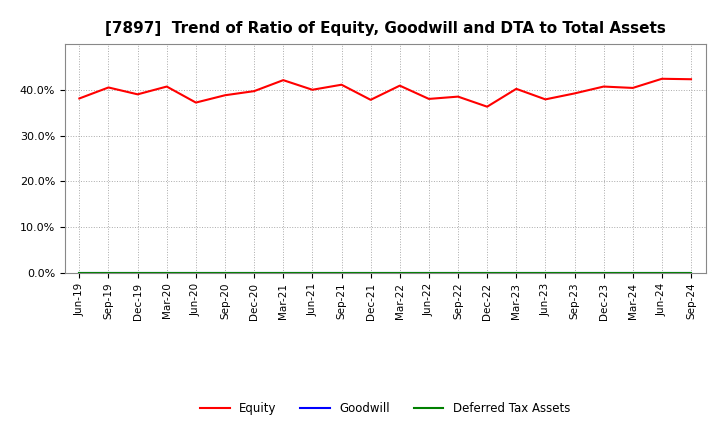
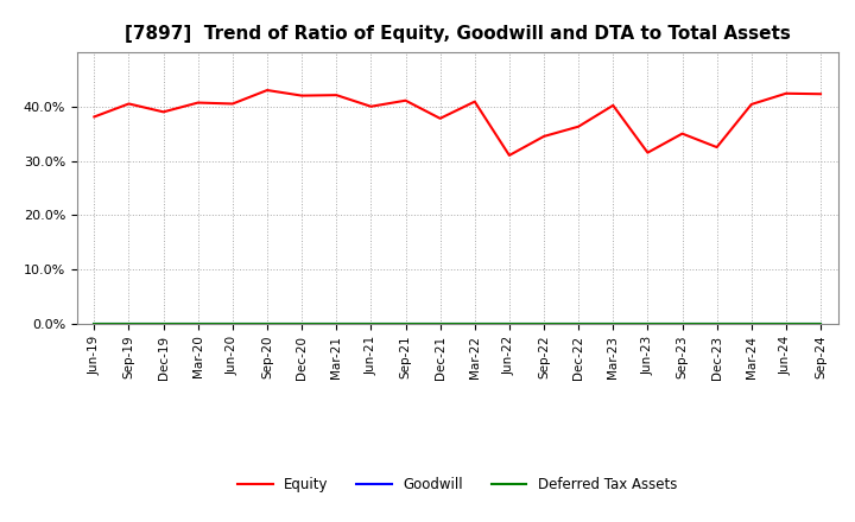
Equity/Jun-20: 37.2% -> 40.5%
Equity/Sep-20: 38.8% -> 43.0%
Equity/Dec-20: 39.7% -> 42.0%
Equity/Jun-22: 38.0% -> 31.0%
Equity/Sep-22: 38.5% -> 34.5%
Equity/Jun-23: 37.9% -> 31.5%
Equity/Sep-23: 39.2% -> 35.0%
Equity/Dec-23: 40.7% -> 32.5%
